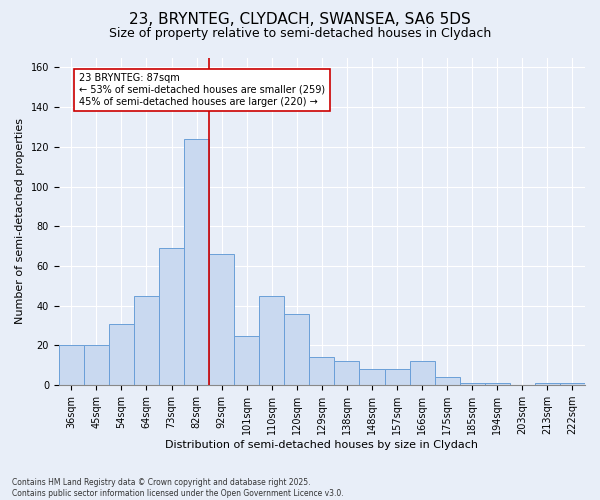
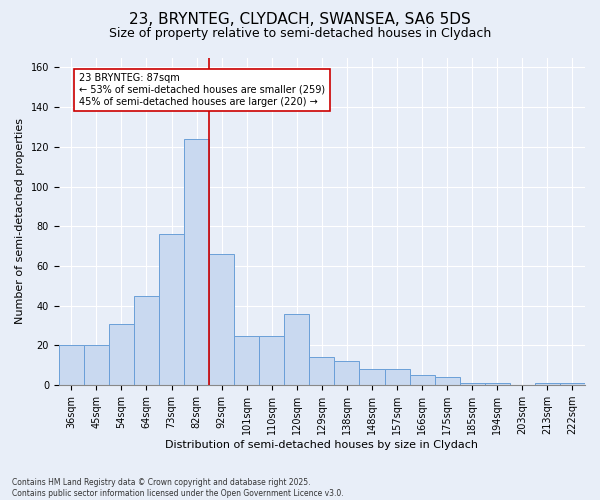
73sqm: 69 -> 76
110sqm: 45 -> 25
166sqm: 12 -> 5
